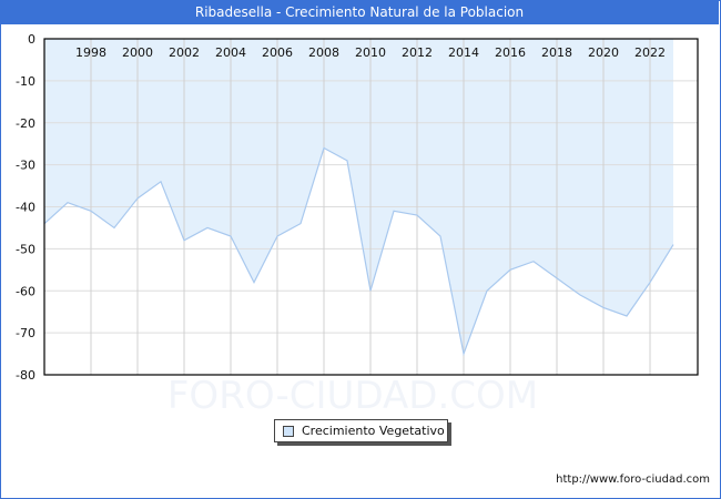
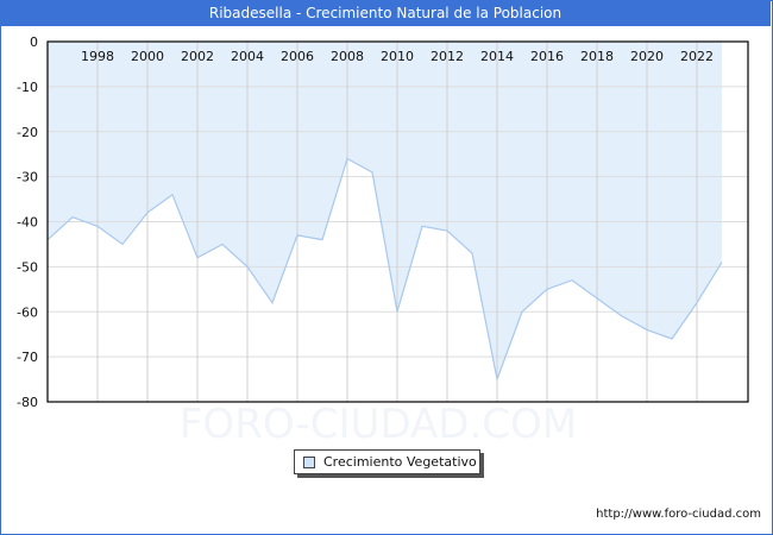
2004: -47 -> -50
2006: -47 -> -43
